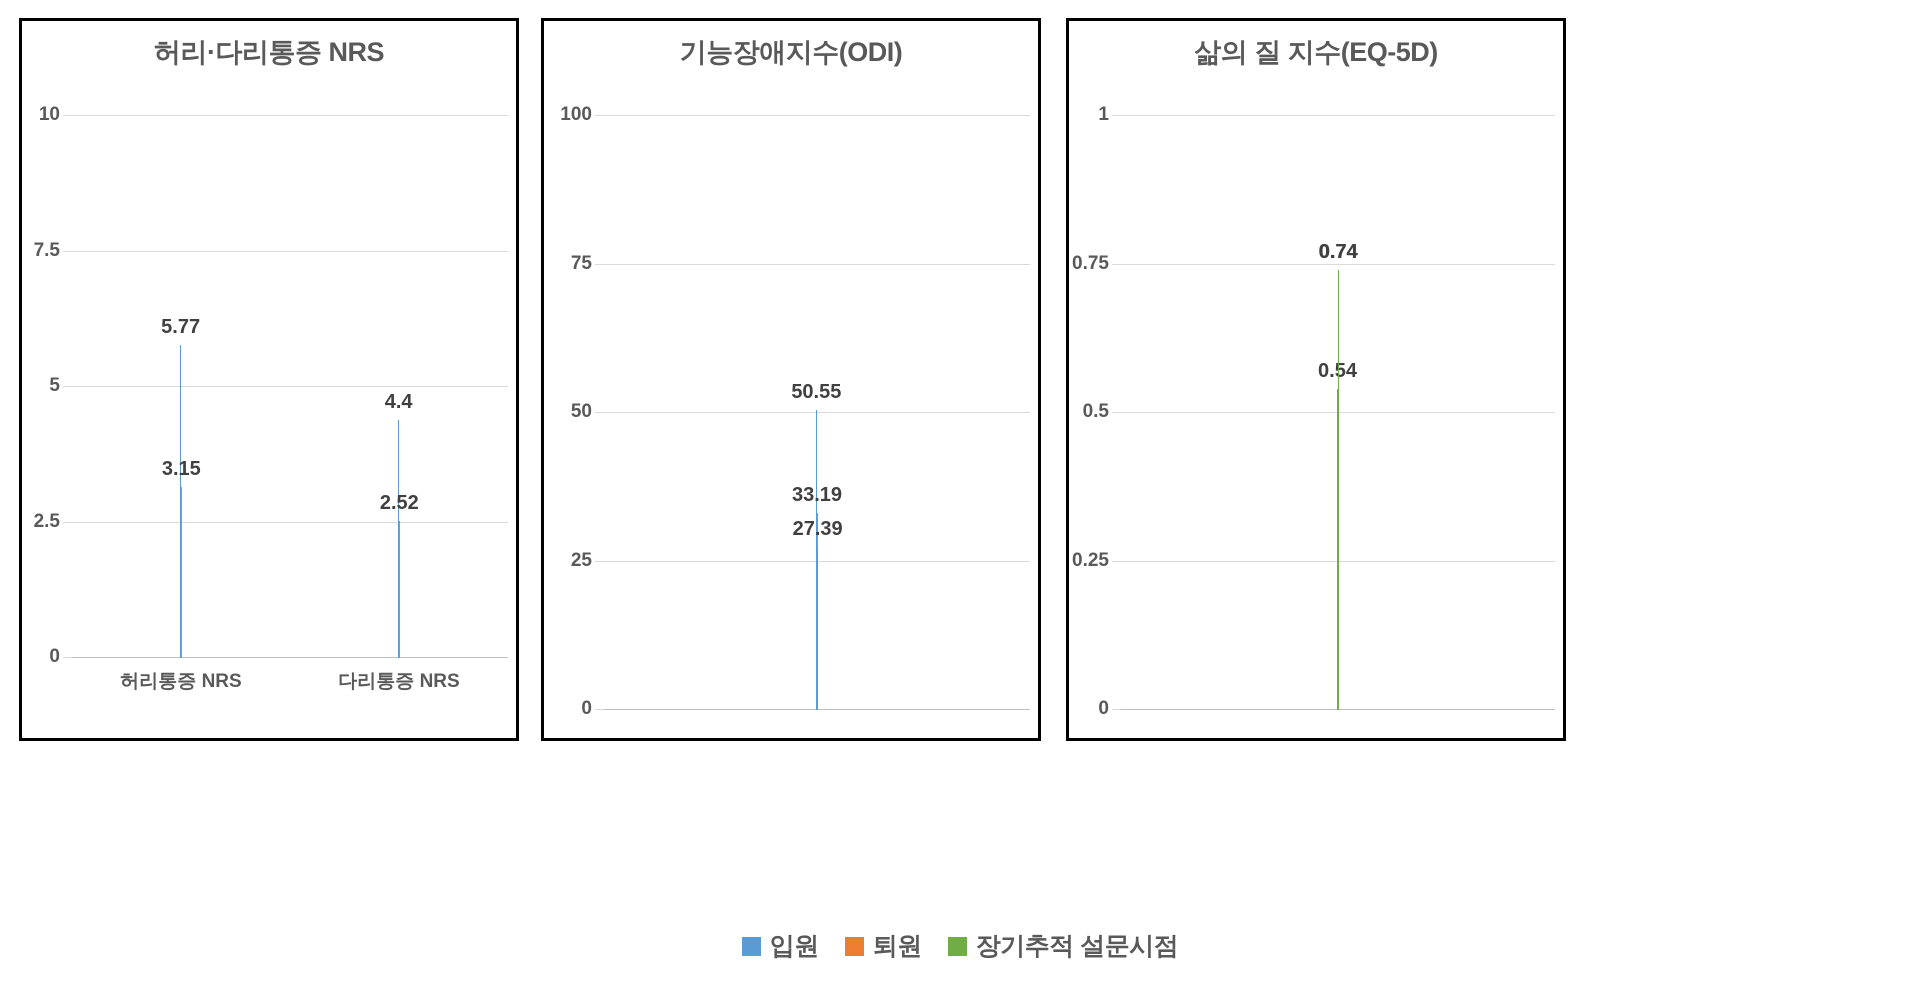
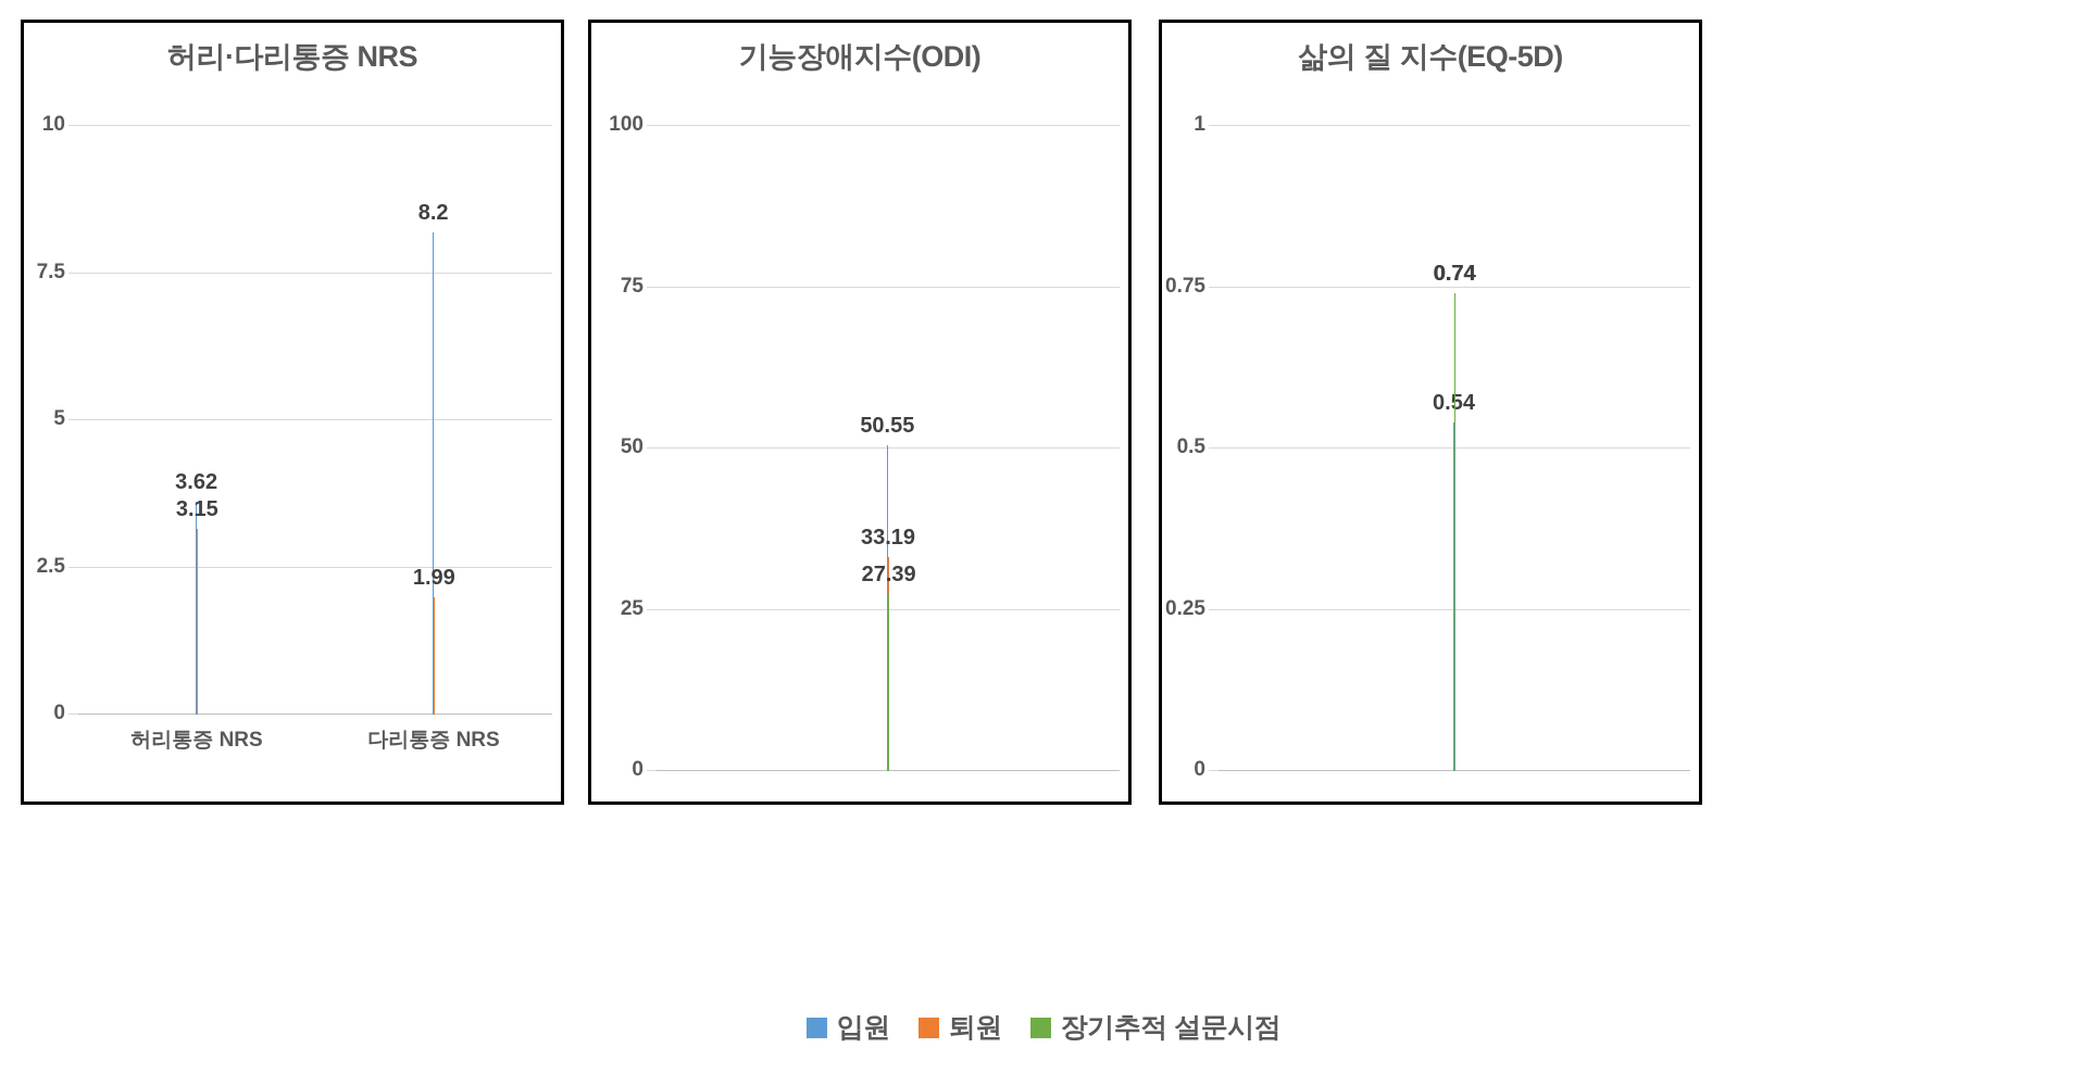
허리·다리통증 NRS/입원/허리통증 NRS: 5.77 -> 3.62
허리·다리통증 NRS/입원/다리통증 NRS: 4.4 -> 8.2
허리·다리통증 NRS/퇴원/다리통증 NRS: 2.52 -> 1.99
